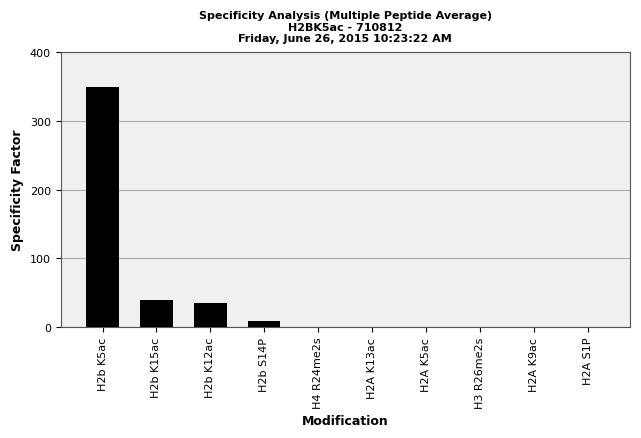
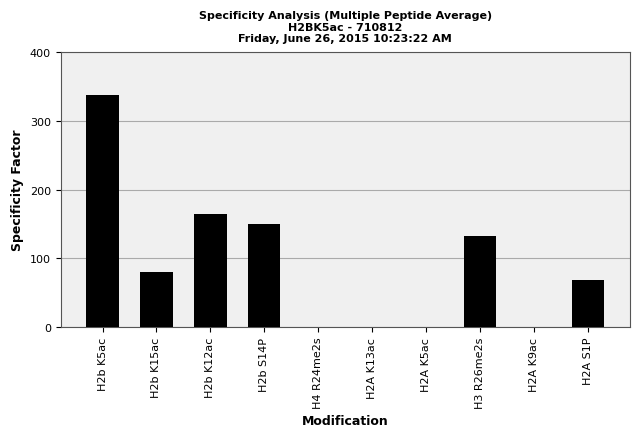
H2b K5ac: 350 -> 338
H2b K15ac: 40 -> 80
H2b K12ac: 35 -> 164
H2b S14P: 8 -> 150
H3 R26me2s: 0 -> 132
H2A S1P: 0 -> 68
